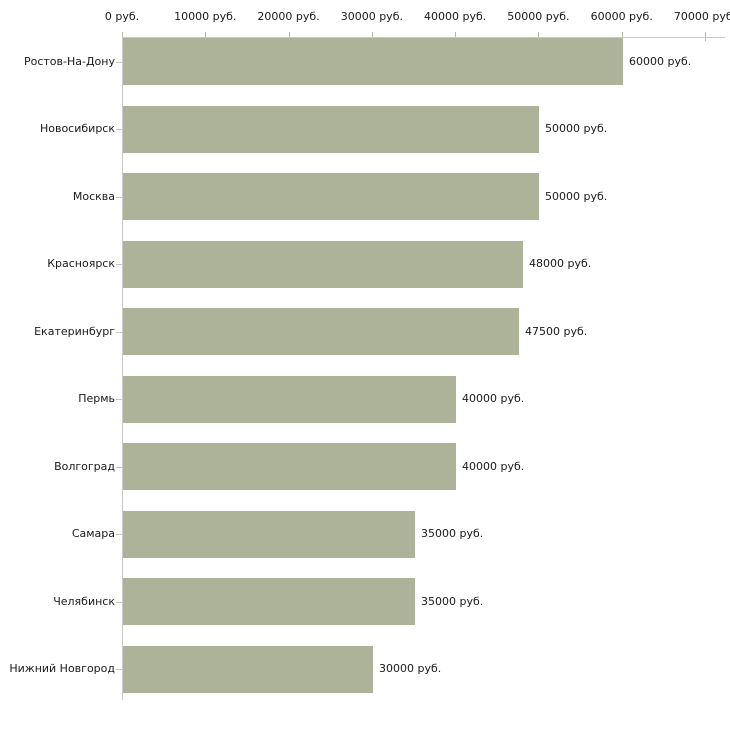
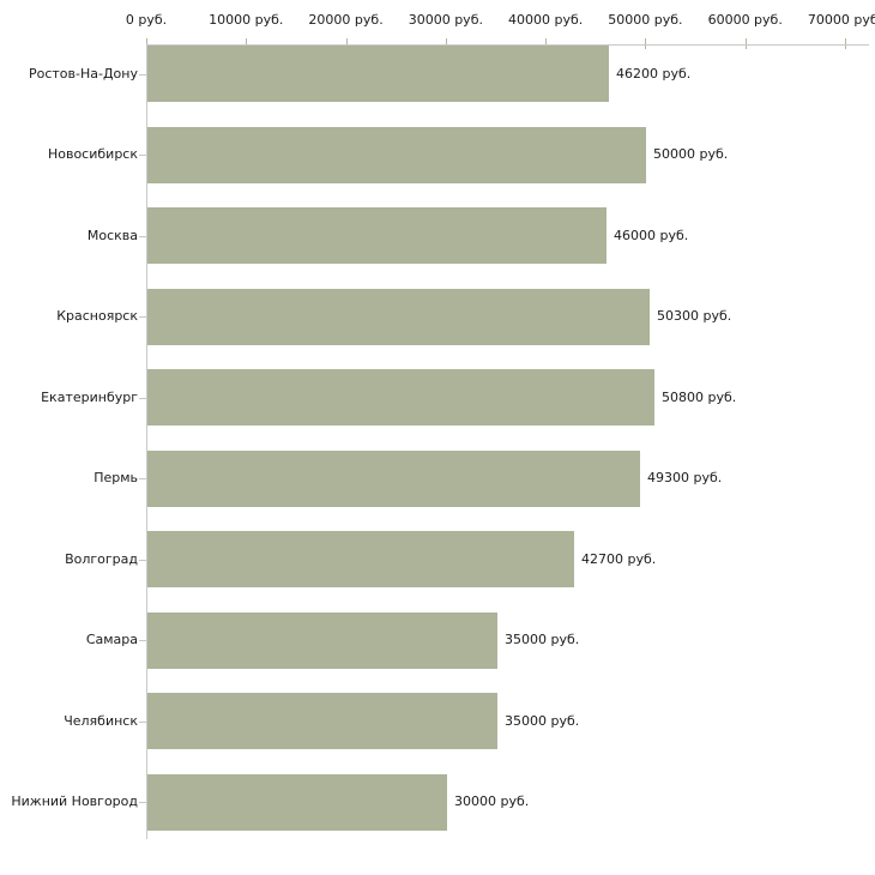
Ростов-На-Дону: 60000 -> 46200
Москва: 50000 -> 46000
Красноярск: 48000 -> 50300
Екатеринбург: 47500 -> 50800
Пермь: 40000 -> 49300
Волгоград: 40000 -> 42700
